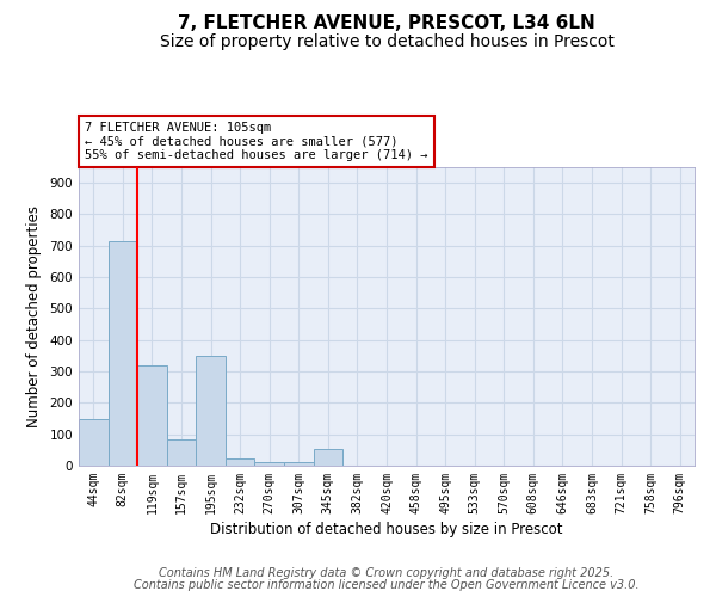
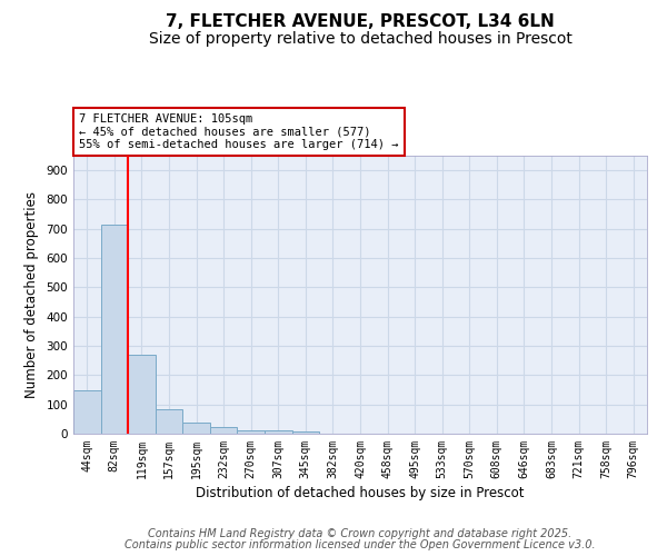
119sqm: 320 -> 271
195sqm: 350 -> 37
345sqm: 55 -> 9
